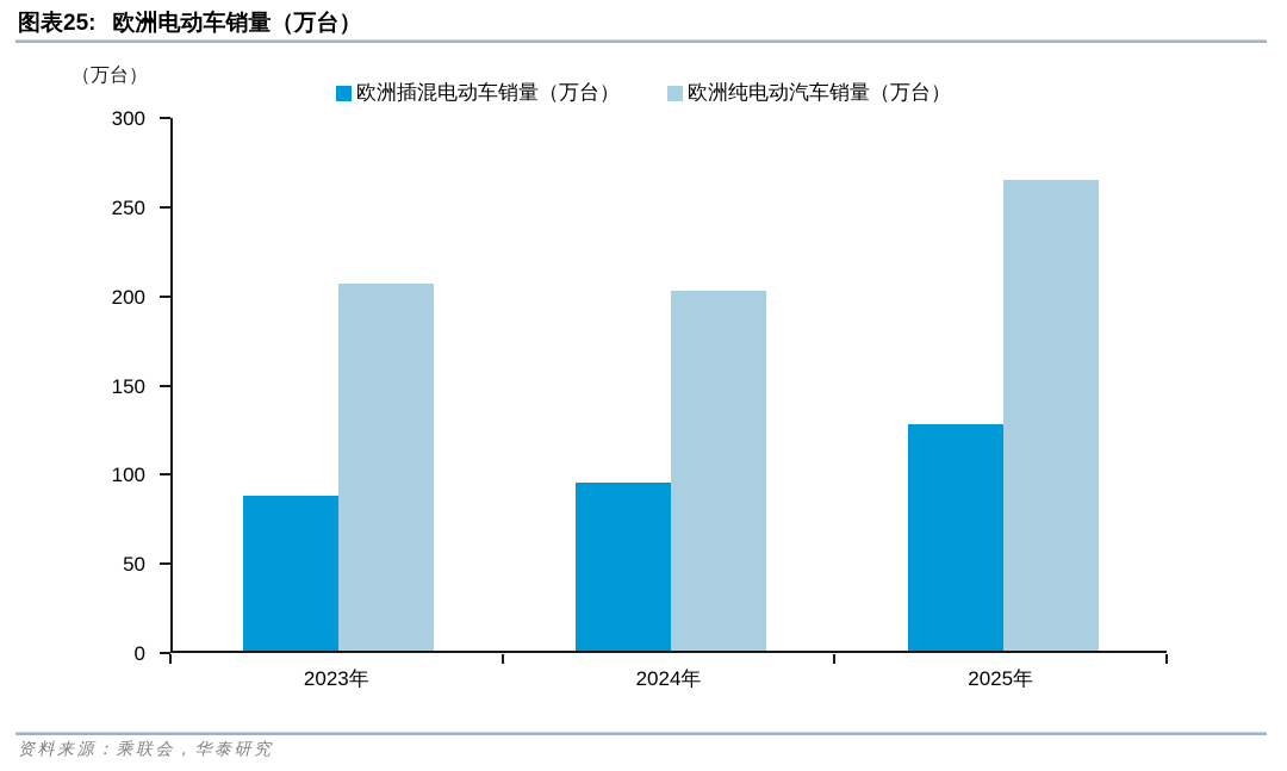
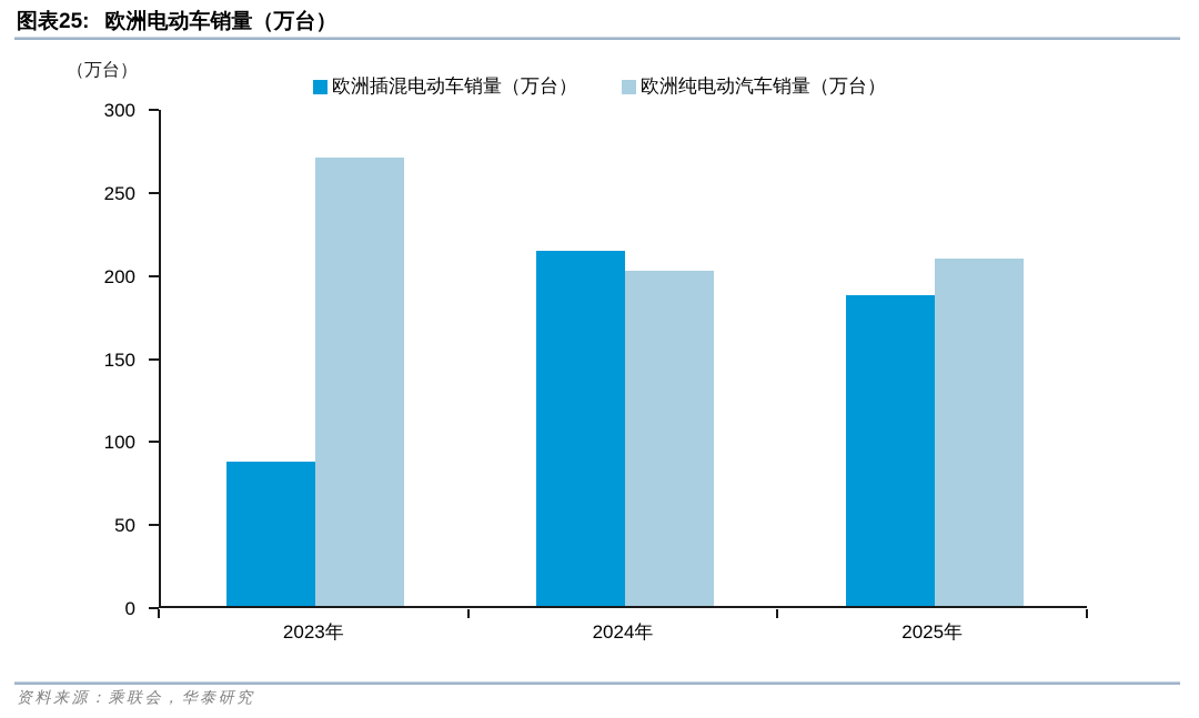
欧洲纯电动汽车销量（万台）/2023年: 206 -> 270
欧洲插混电动车销量（万台）/2024年: 94 -> 214
欧洲插混电动车销量（万台）/2025年: 127 -> 187
欧洲纯电动汽车销量（万台）/2025年: 264 -> 209
